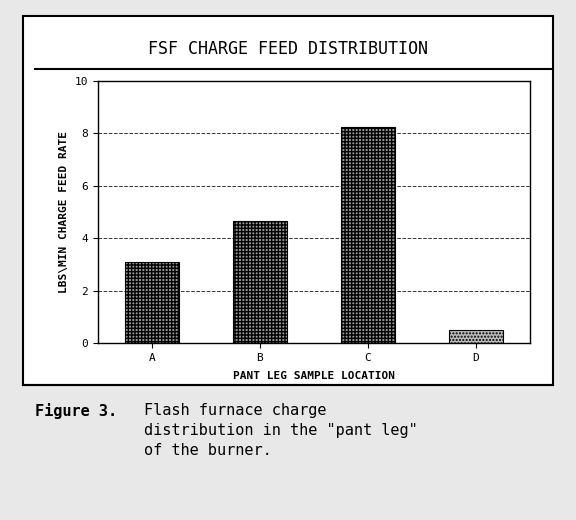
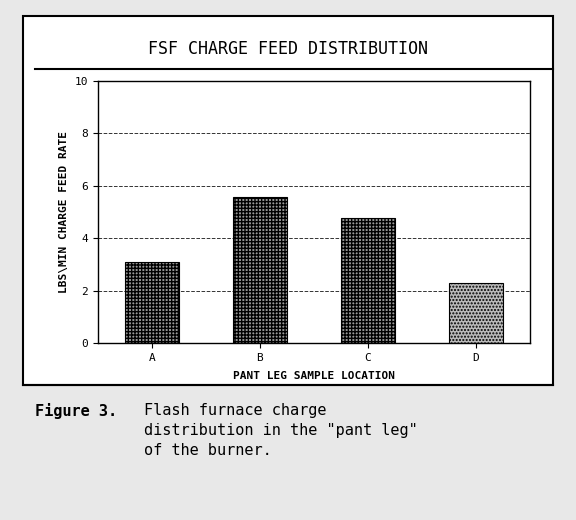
B: 4.65 -> 5.55
C: 8.25 -> 4.75
D: 0.50 -> 2.30
